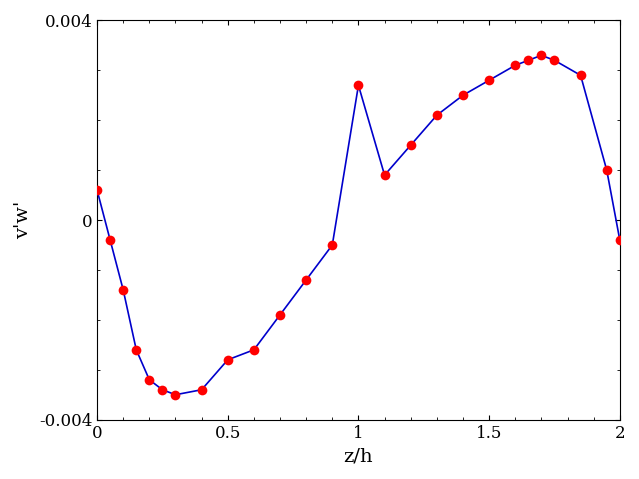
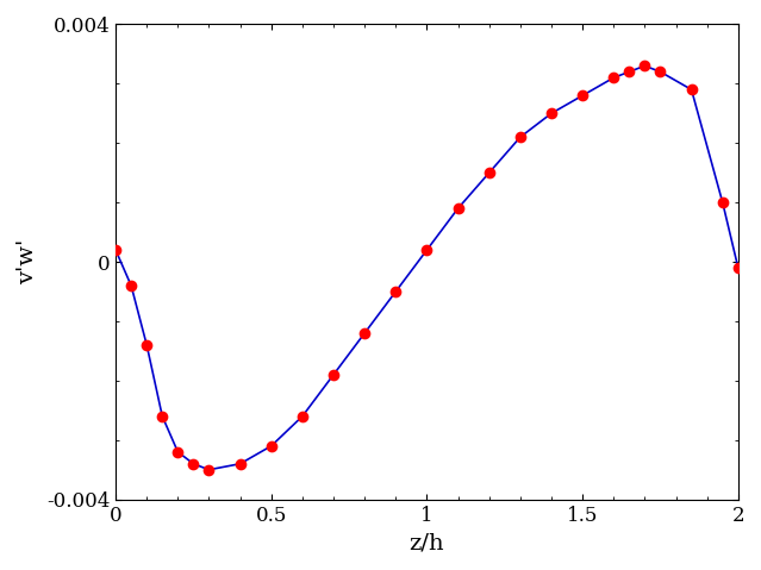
0: 0.0006 -> 0.0002
0.5: -0.0028 -> -0.0031
1: 0.0027 -> 0.0002
2: -0.0004 -> -0.0001
